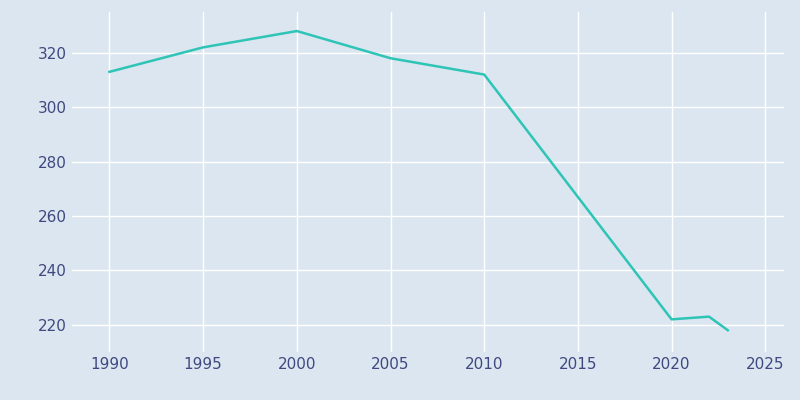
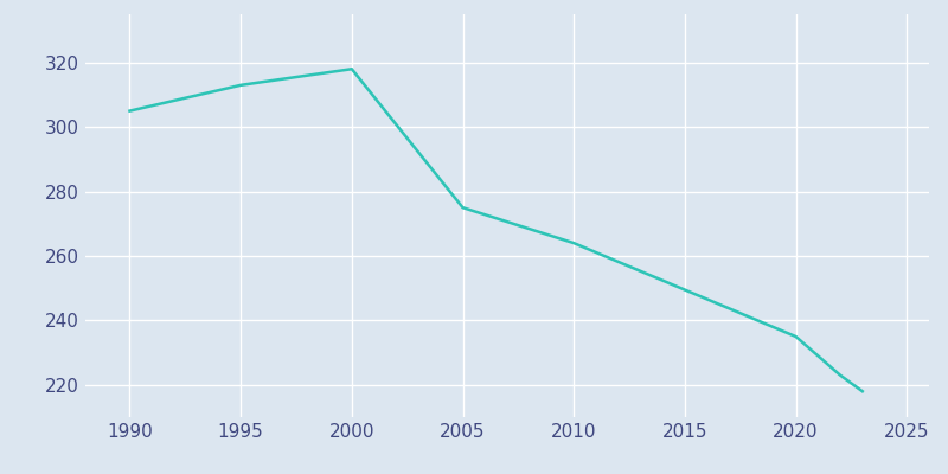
1990: 313 -> 305
1995: 322 -> 313
2000: 328 -> 318
2005: 318 -> 275
2010: 312 -> 264
2020: 222 -> 235
